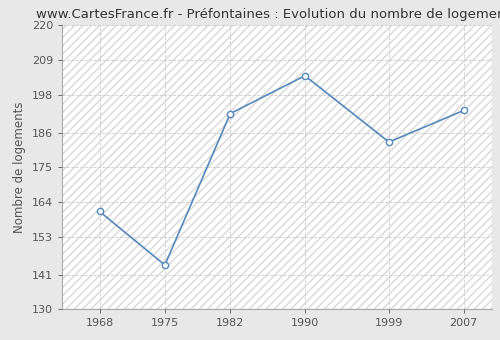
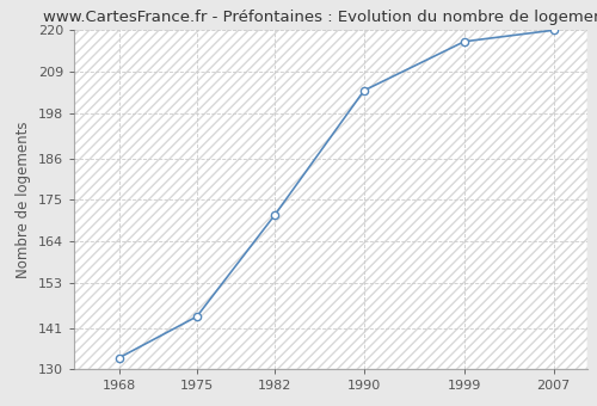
1968: 161 -> 133
1982: 192 -> 171
1999: 183 -> 217
2007: 193 -> 220
